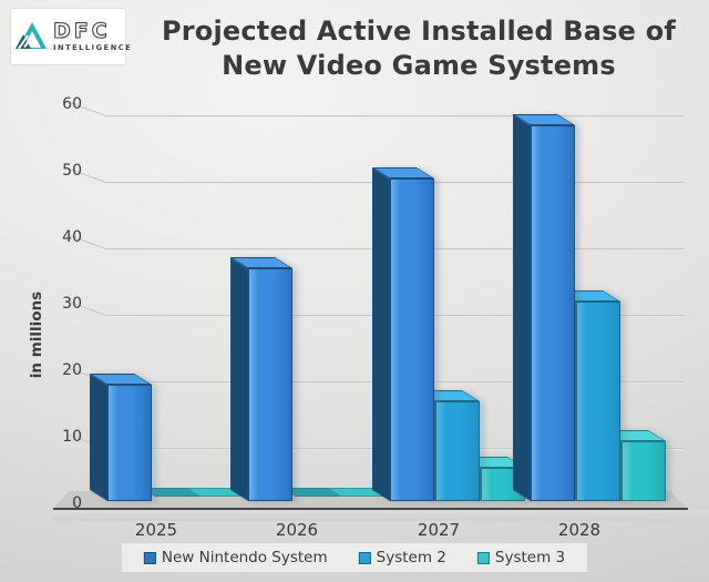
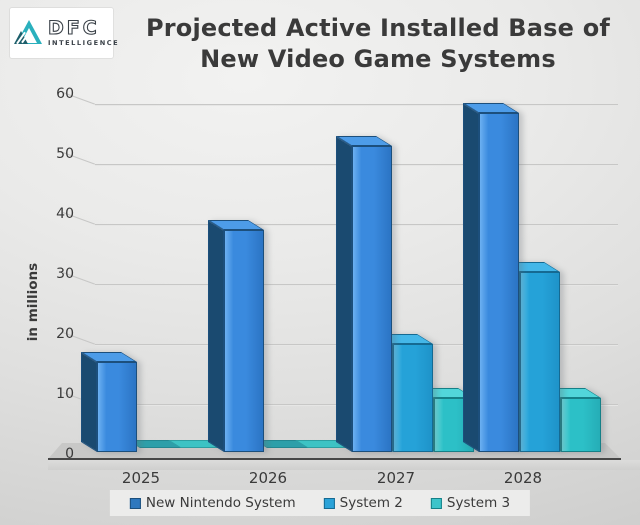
New Nintendo System/2025: 18 -> 15
New Nintendo System/2026: 35 -> 37
New Nintendo System/2027: 48 -> 51
System 2/2027: 15 -> 18
System 3/2027: 5 -> 9
